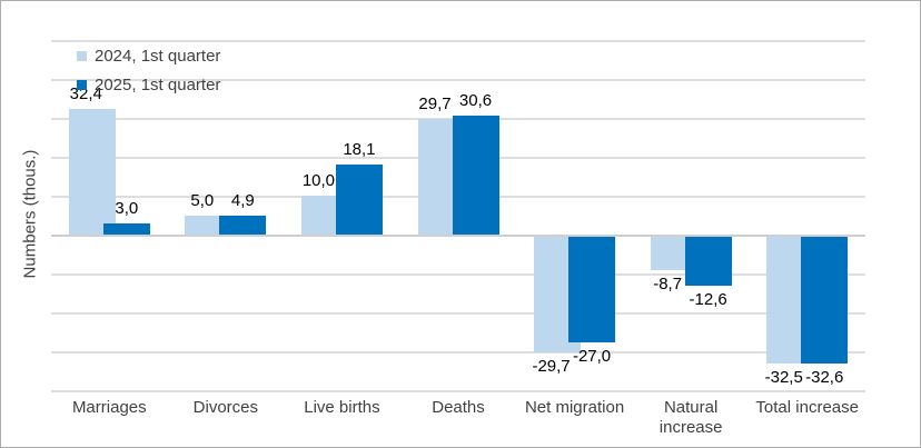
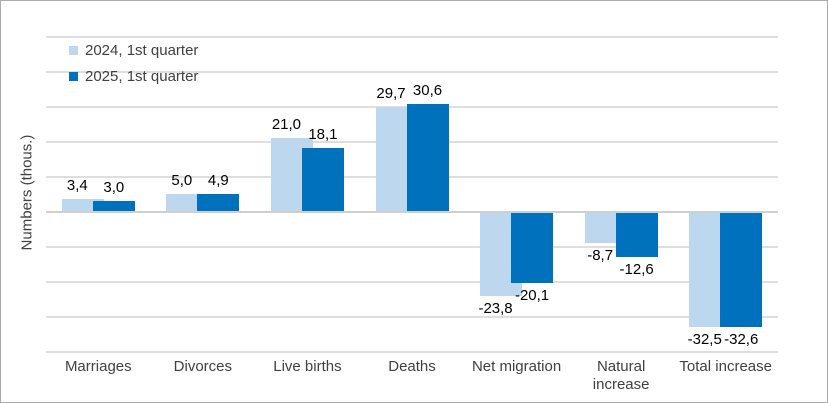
2024, 1st quarter/Marriages: 32,4 -> 3,4
2024, 1st quarter/Live births: 10,0 -> 21,0
2024, 1st quarter/Net migration: -29,7 -> -23,8
2025, 1st quarter/Net migration: -27,0 -> -20,1
